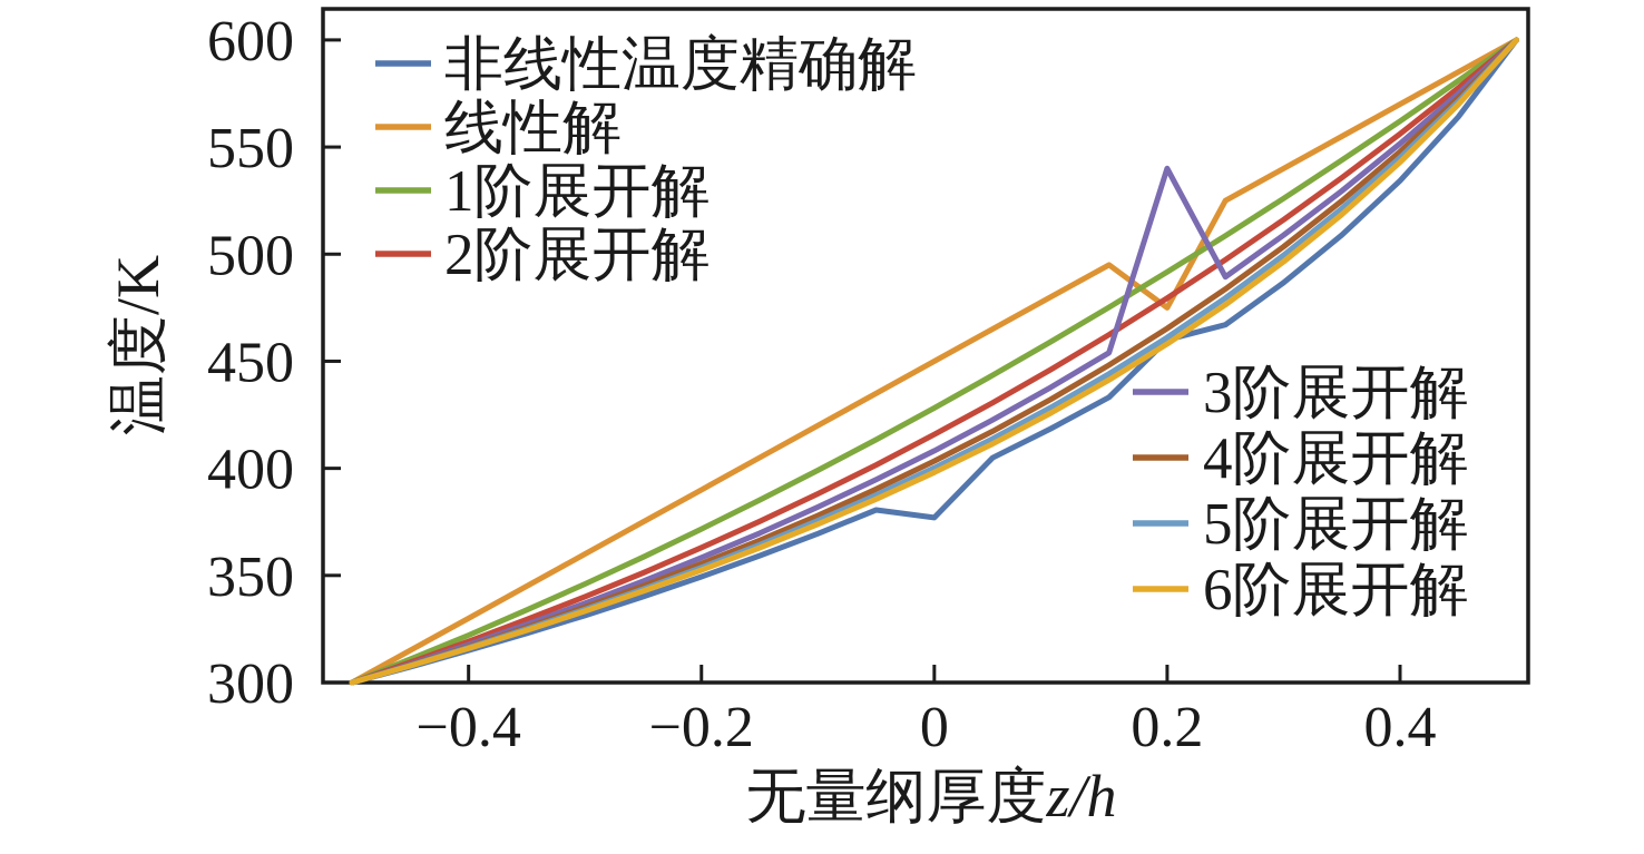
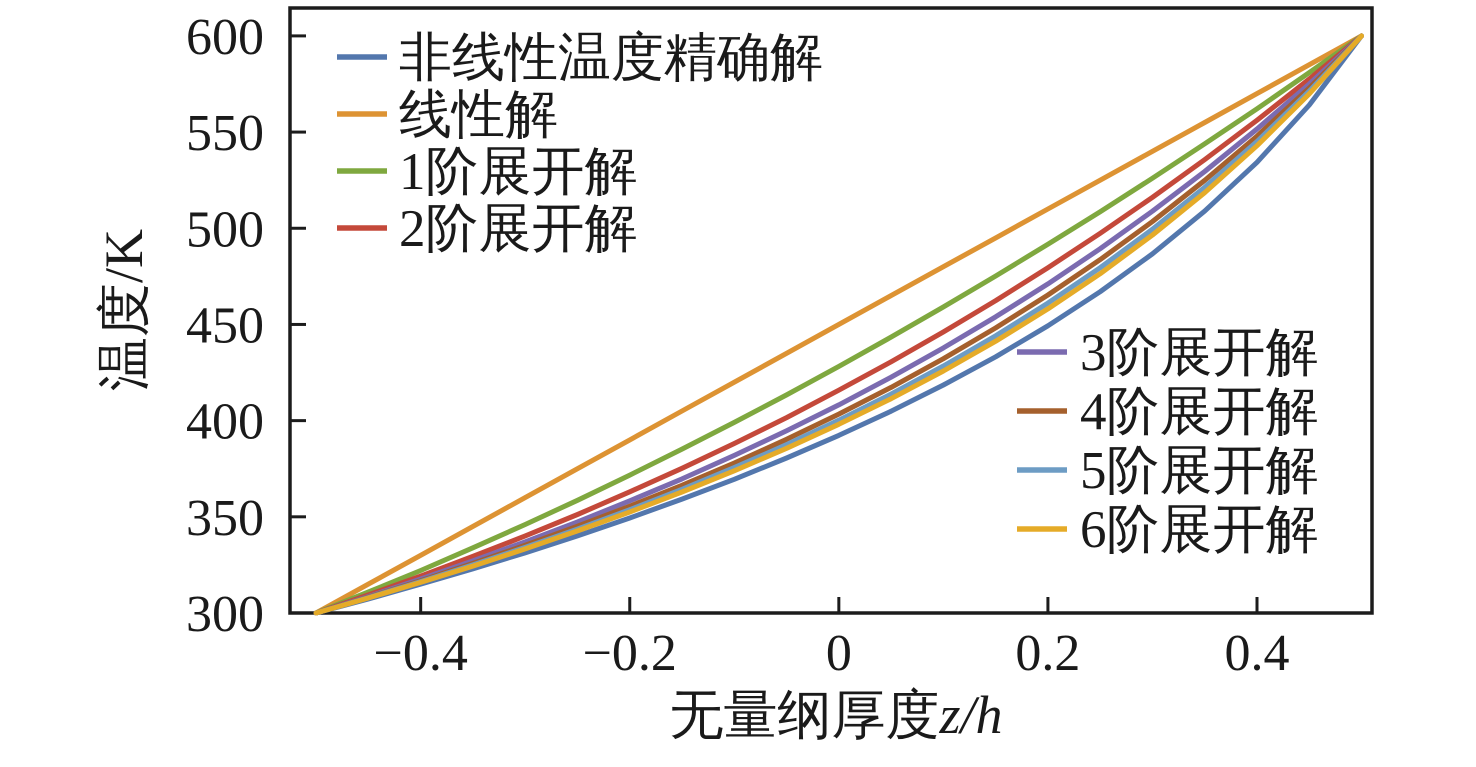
非线性温度精确解/0: 377 -> 392
非线性温度精确解/0.2: 460 -> 449
线性解/0.2: 475 -> 510
3阶展开解/0.2: 540 -> 471
